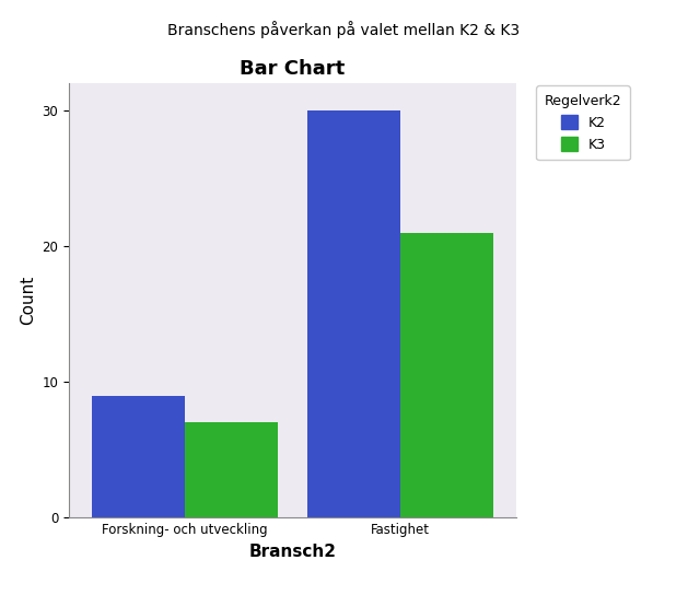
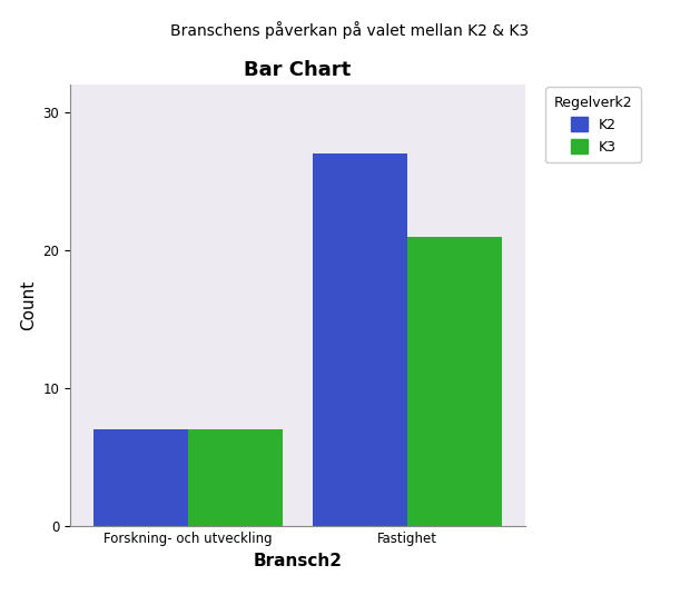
K2/Forskning- och utveckling: 9 -> 7
K2/Fastighet: 30 -> 27
